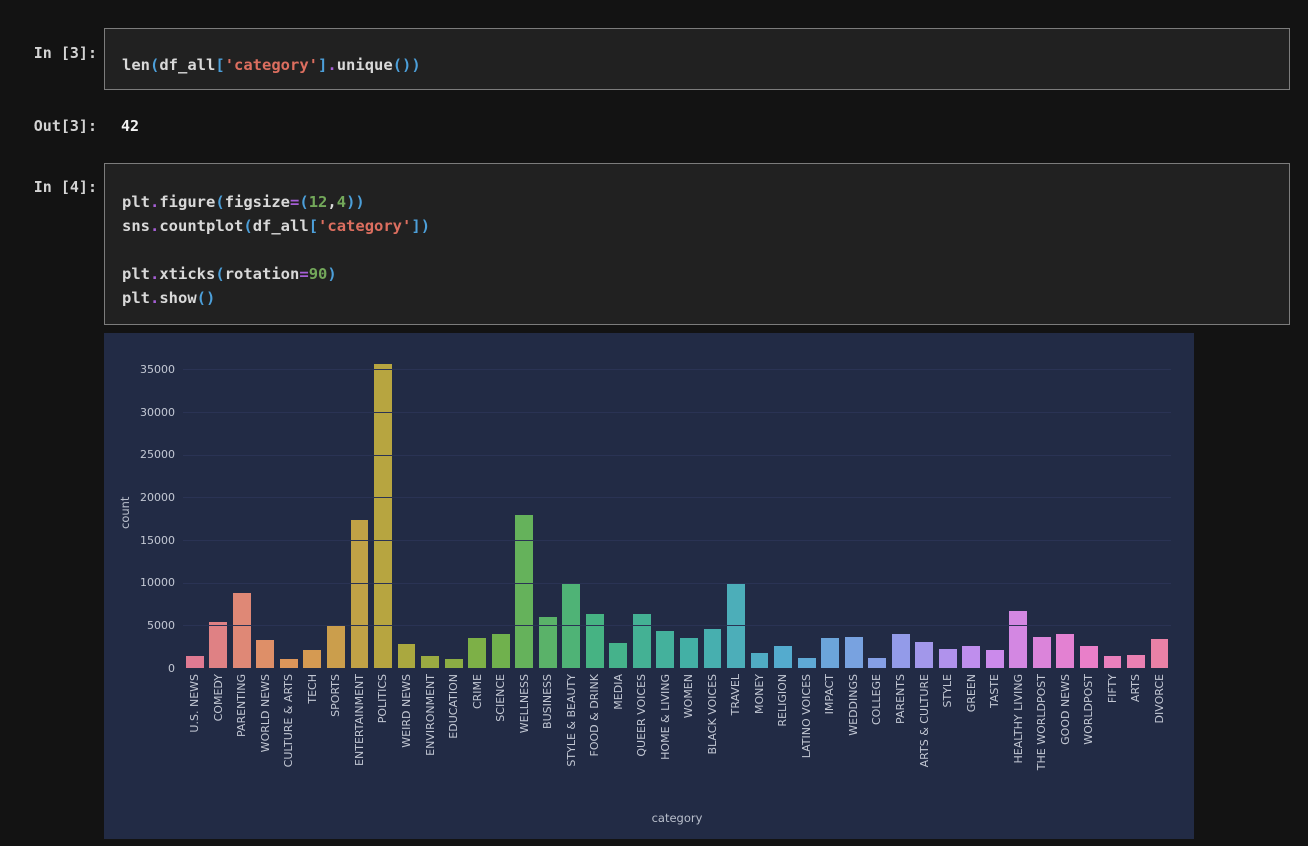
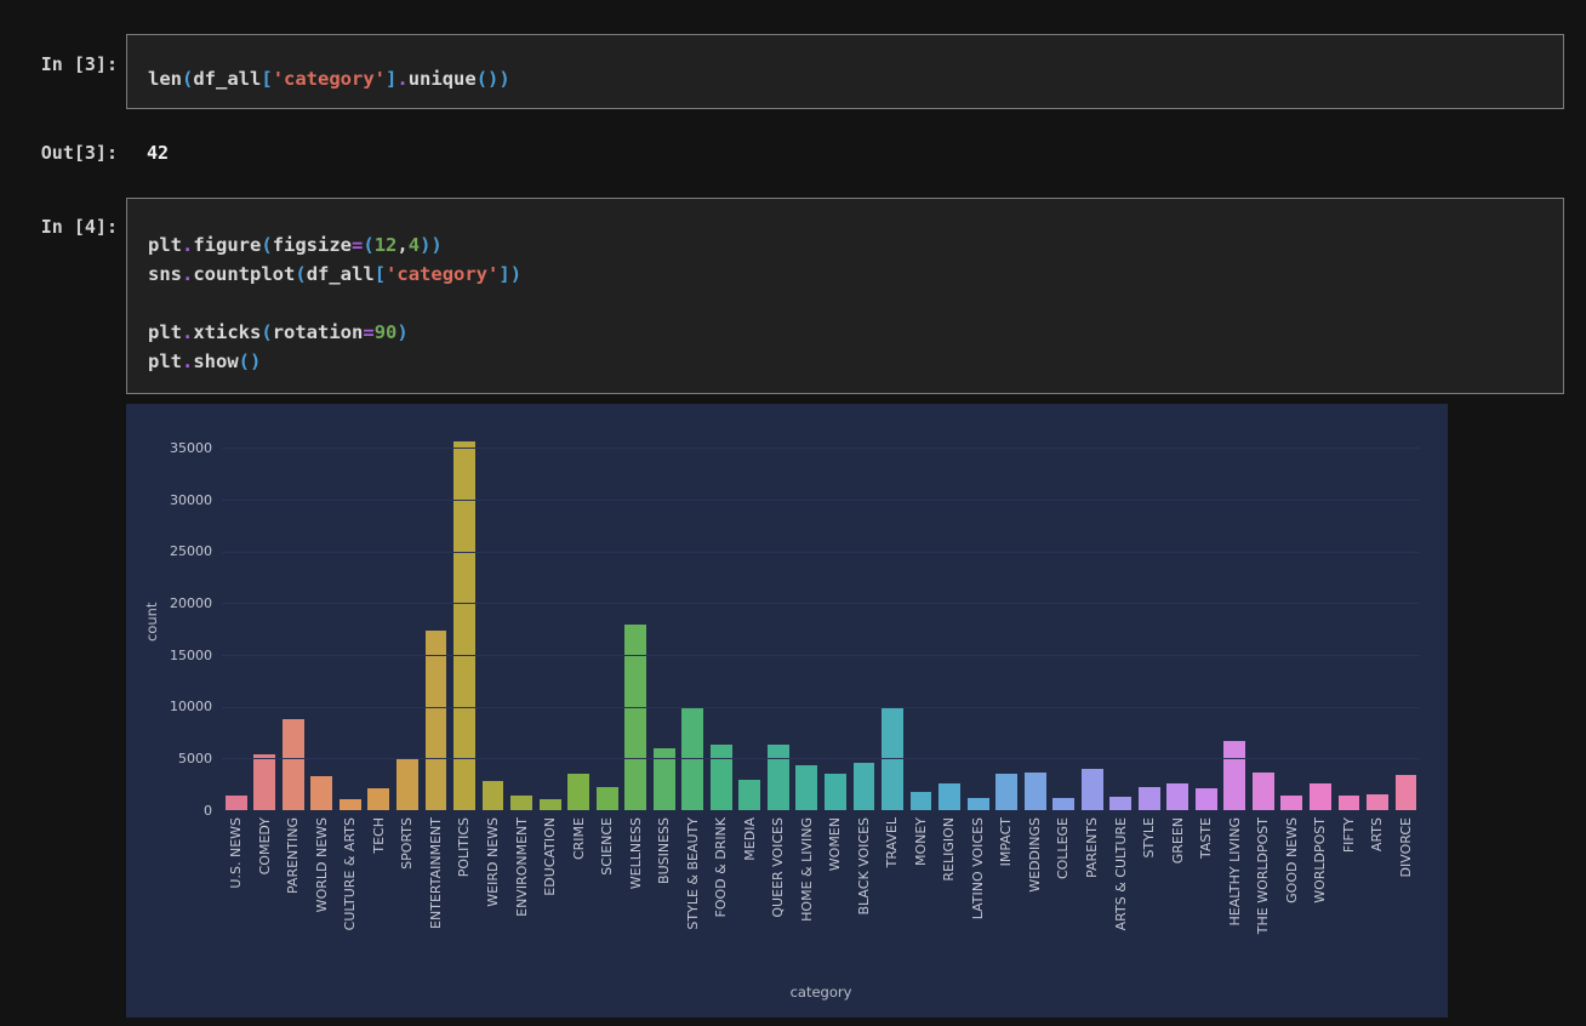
SCIENCE: 4000 -> 2000
ARTS & CULTURE: 3000 -> 1000
GOOD NEWS: 4000 -> 1000
